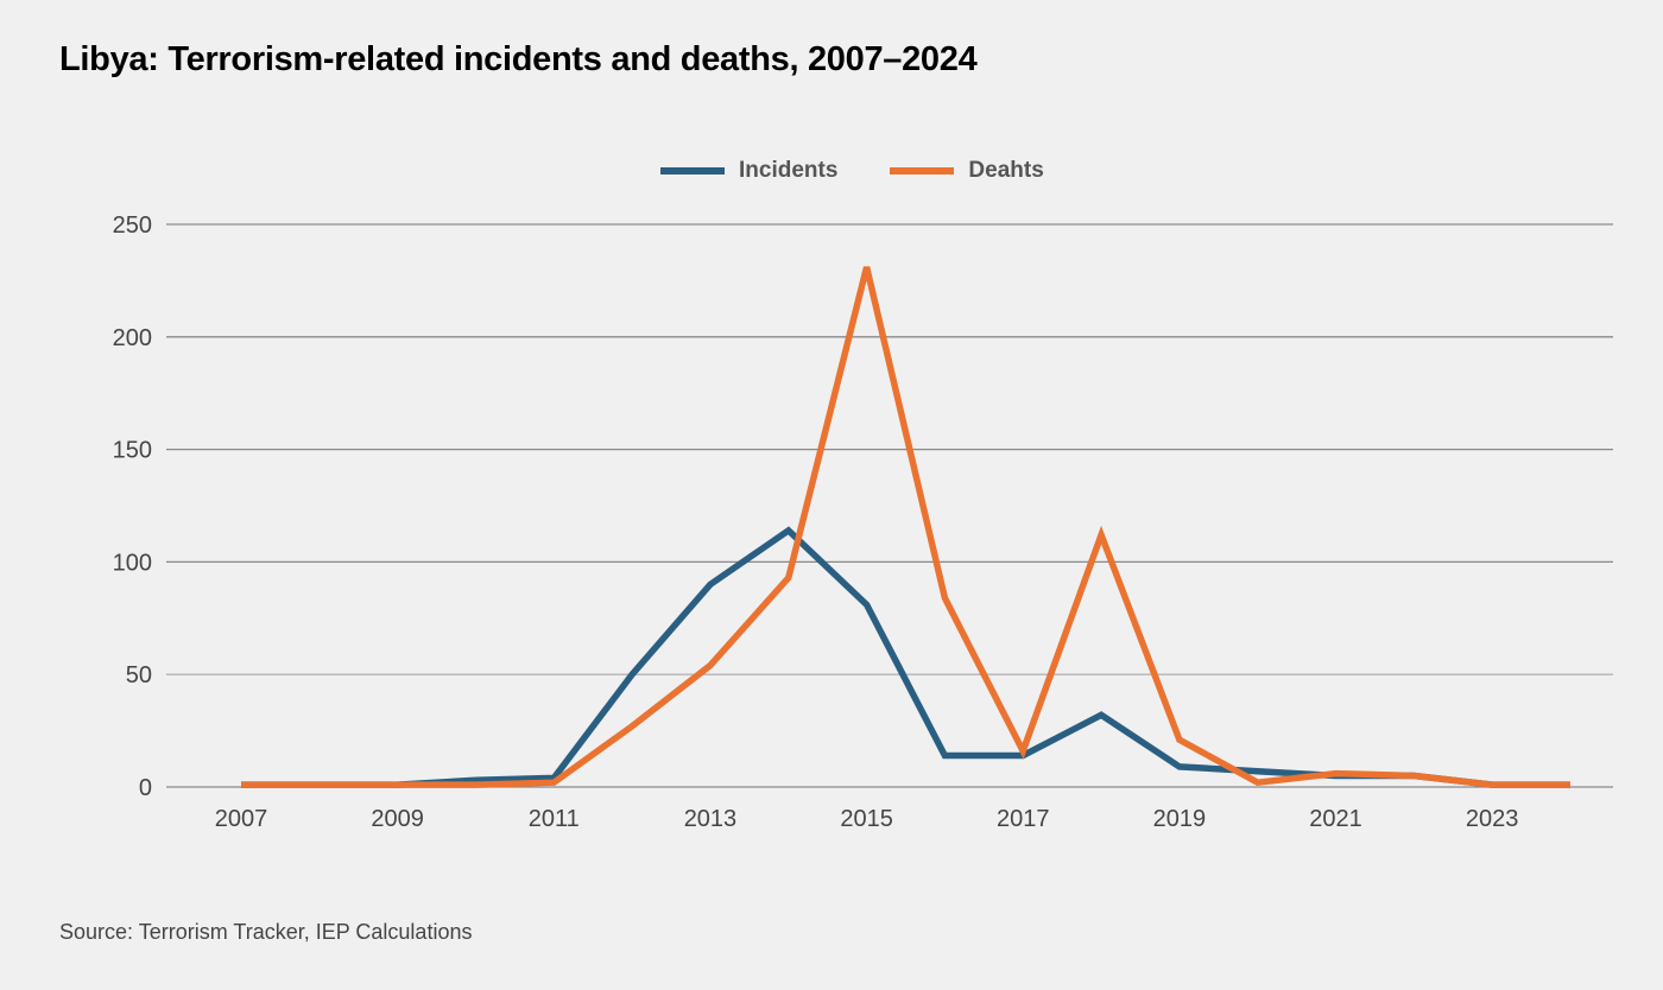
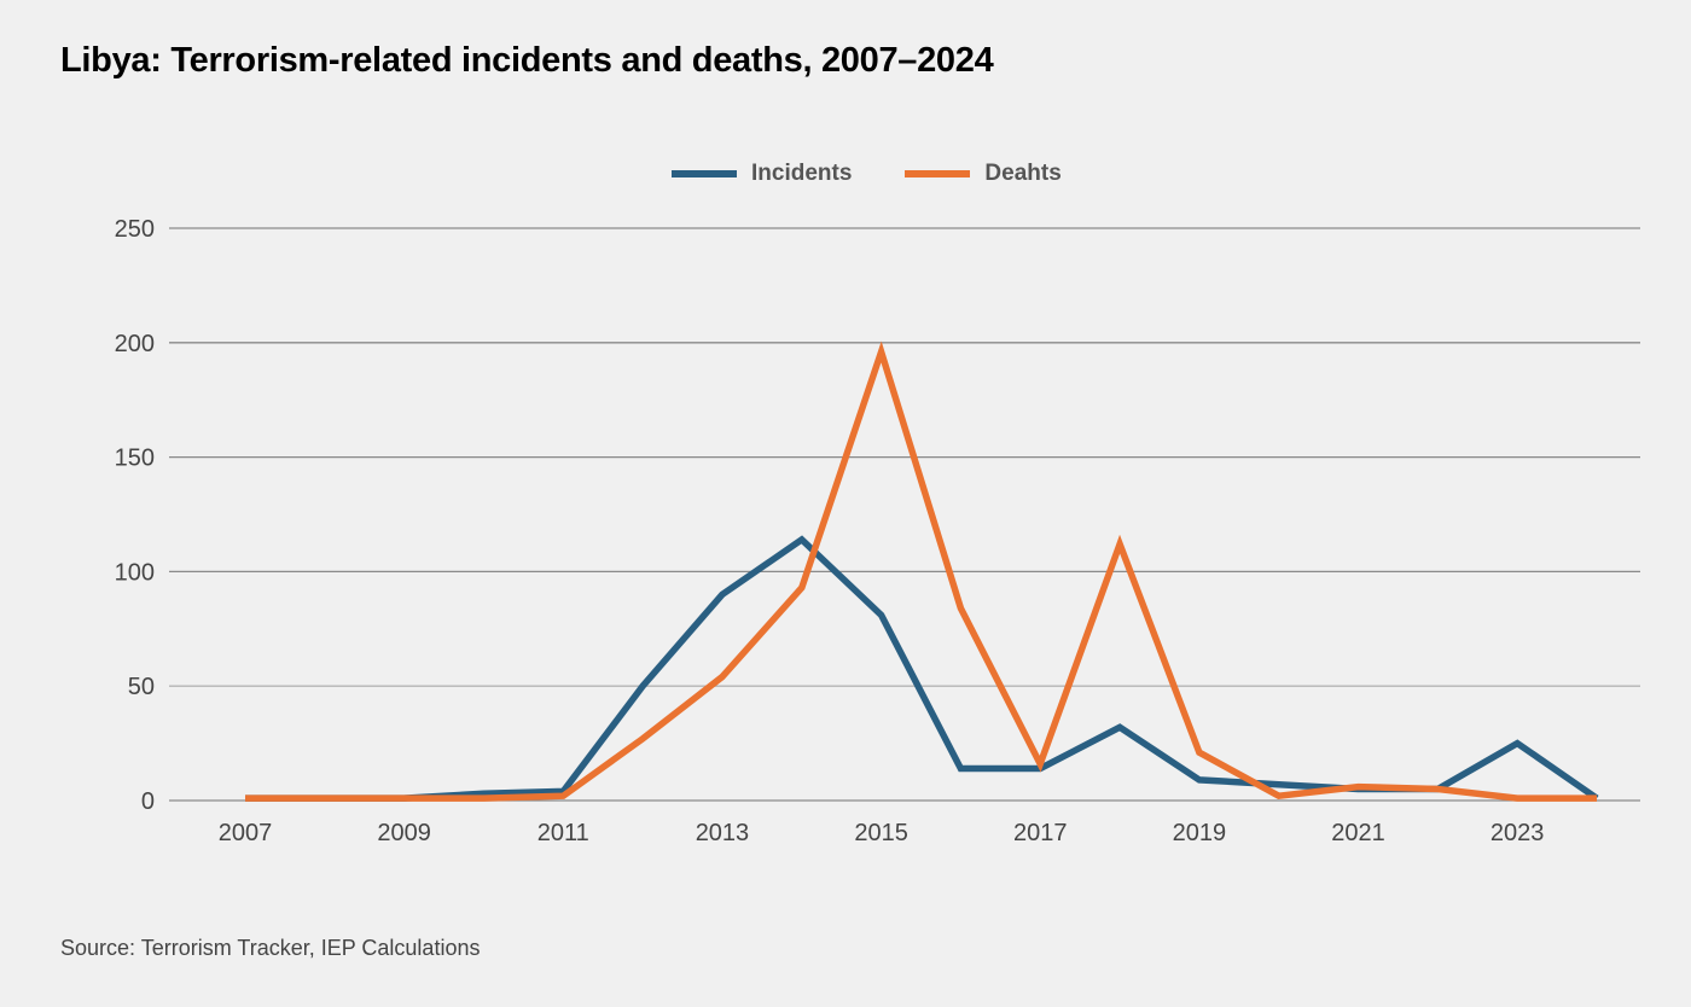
Deahts/2015: 231 -> 196
Incidents/2023: 1 -> 25
